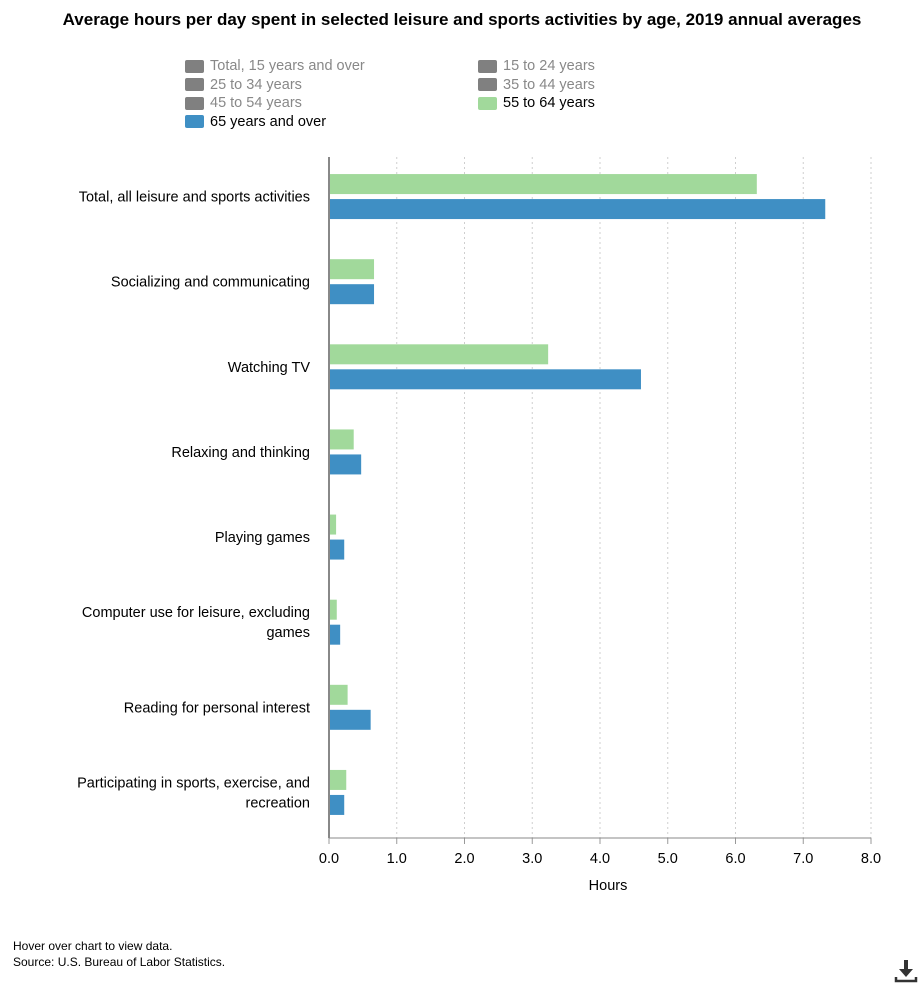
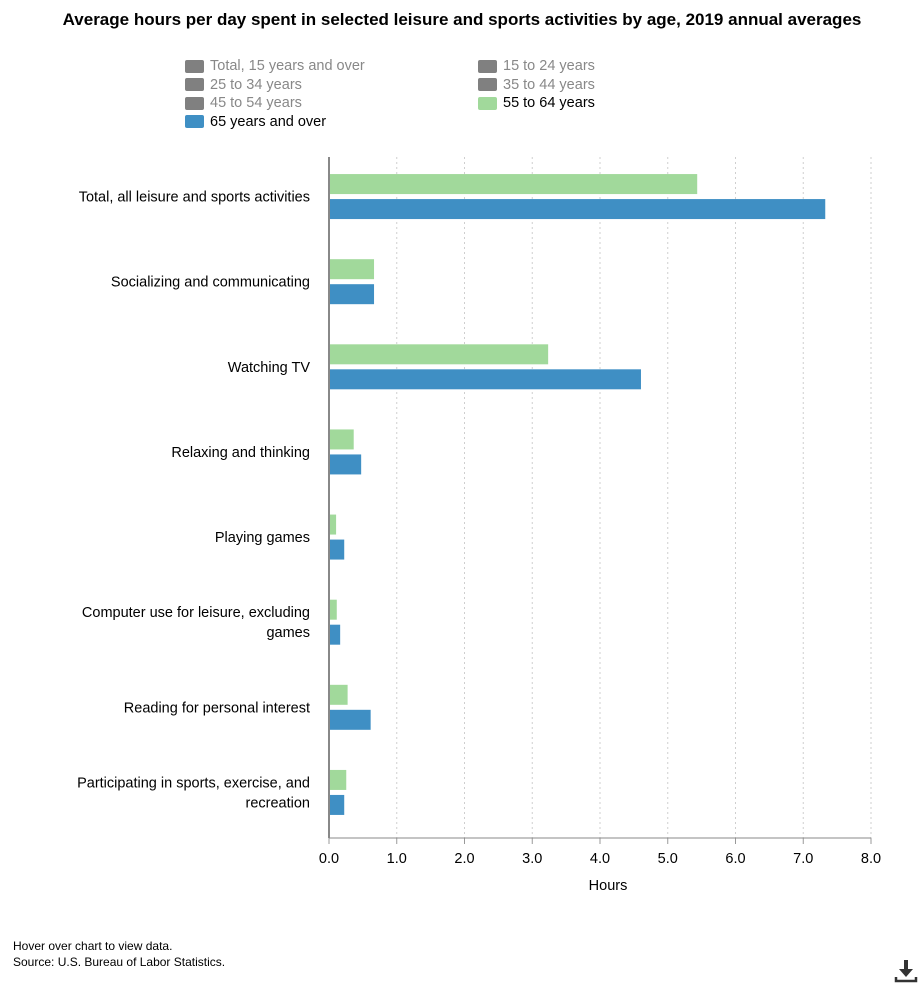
55 to 64 years/Total, all leisure and sports activities: 6.3 -> 5.4
